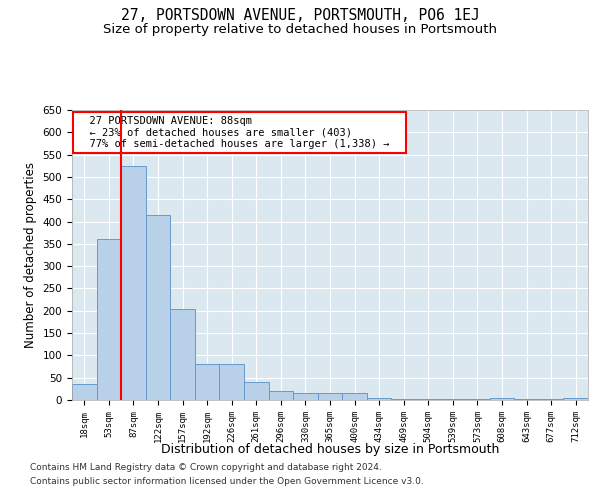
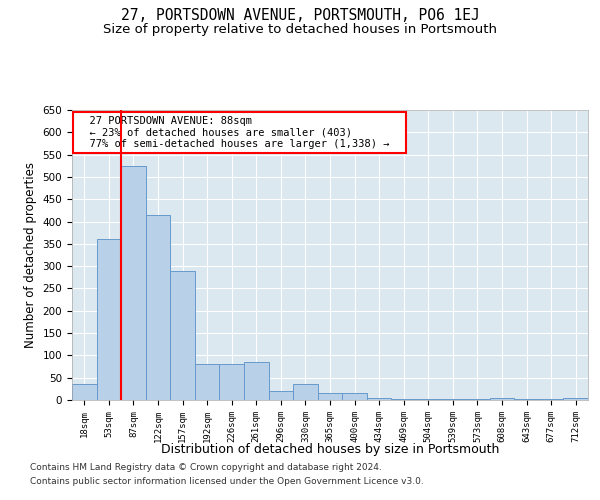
157sqm: 205 -> 290
261sqm: 40 -> 85
330sqm: 15 -> 35
